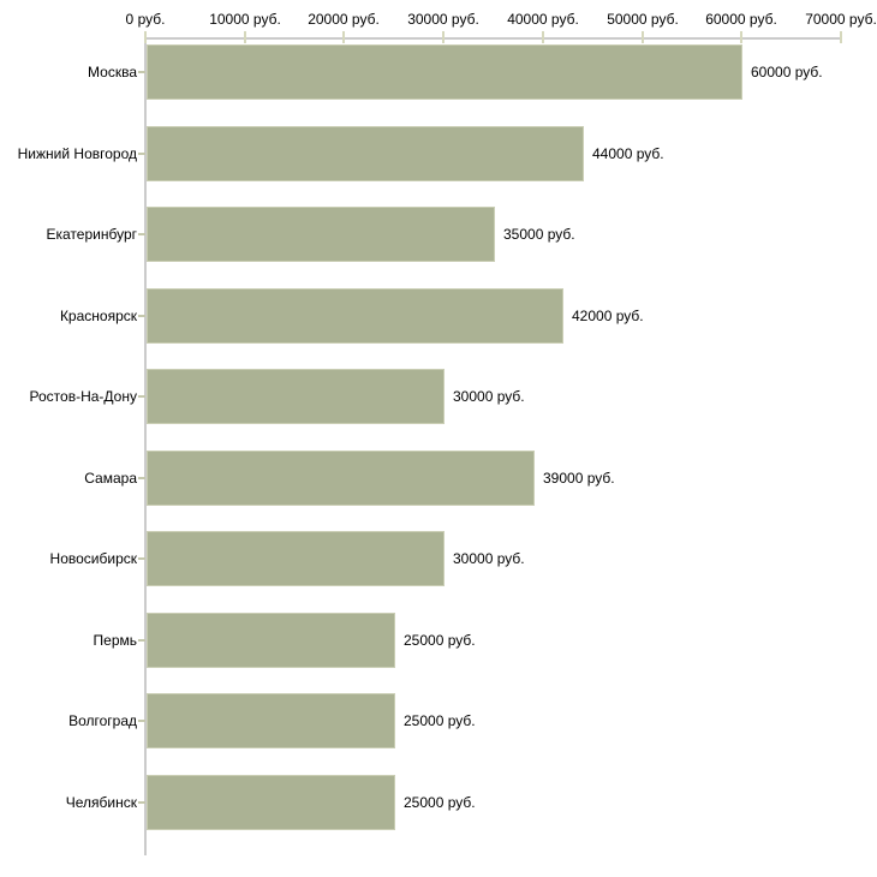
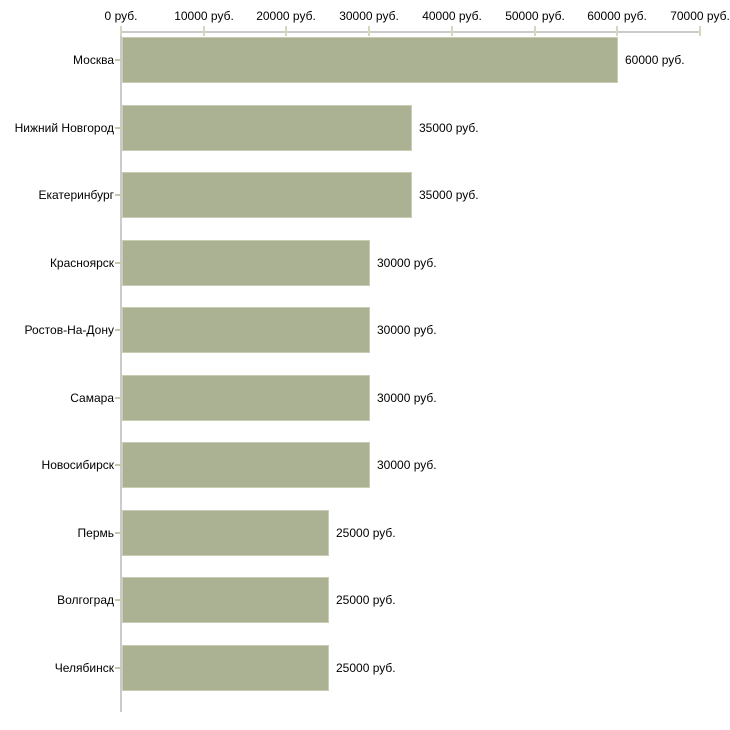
Нижний Новгород: 44000 -> 35000
Красноярск: 42000 -> 30000
Самара: 39000 -> 30000
